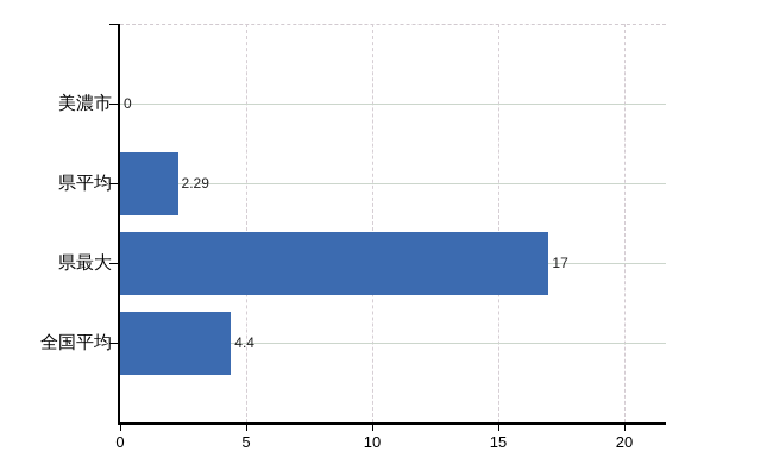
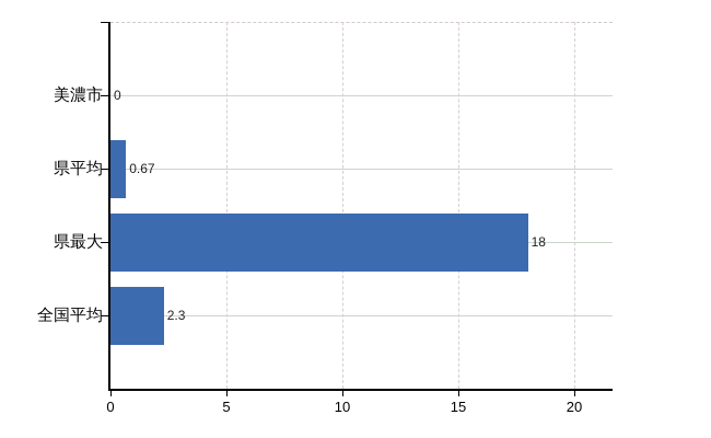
県平均: 2.29 -> 0.67
県最大: 17 -> 18
全国平均: 4.4 -> 2.3
